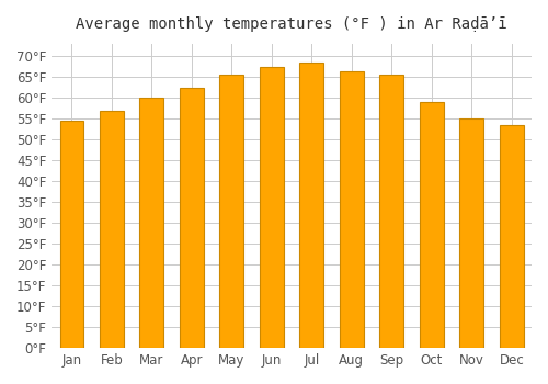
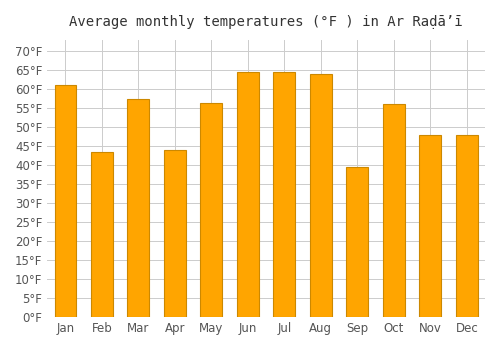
Jan: 54.5°F -> 61.0°F
Feb: 57.0°F -> 43.5°F
Mar: 60.0°F -> 57.5°F
Apr: 62.5°F -> 44.0°F
May: 65.5°F -> 56.5°F
Jun: 67.5°F -> 64.5°F
Jul: 68.5°F -> 64.5°F
Aug: 66.5°F -> 64.0°F
Sep: 65.5°F -> 39.5°F
Oct: 59.0°F -> 56.0°F
Nov: 55.0°F -> 48.0°F
Dec: 53.5°F -> 48.0°F
